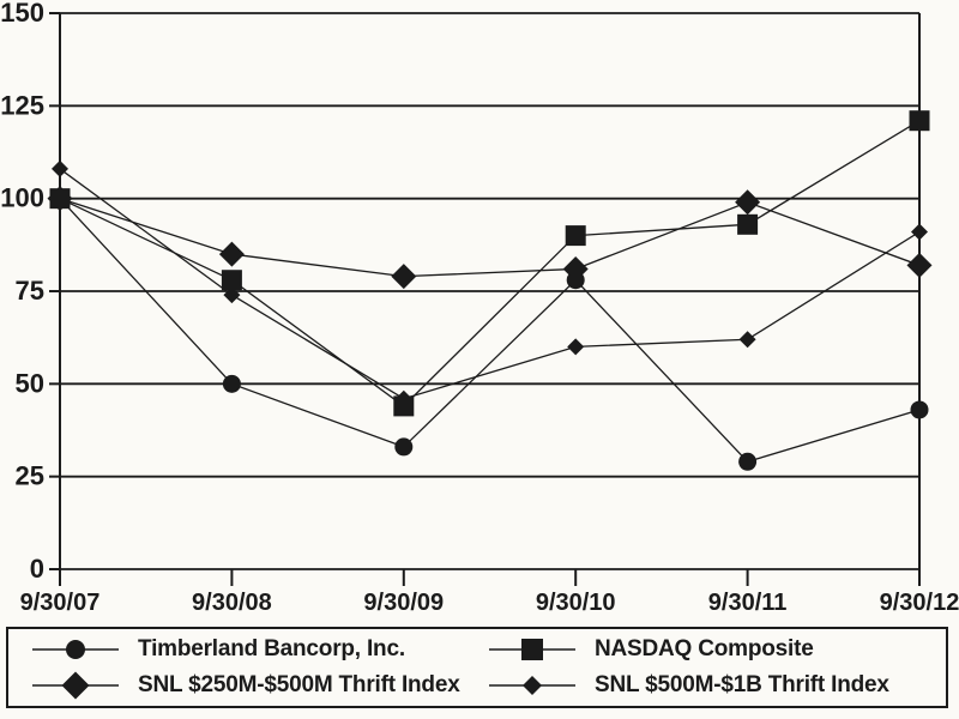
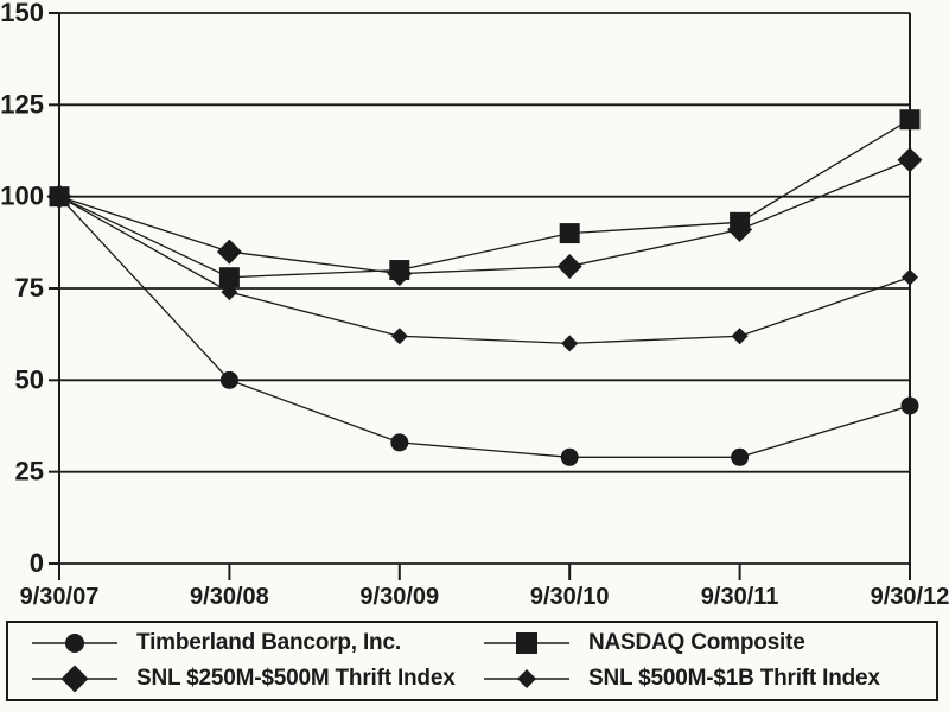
SNL $500M-$1B Thrift Index/9/30/07: 108 -> 100
NASDAQ Composite/9/30/09: 44 -> 80
SNL $500M-$1B Thrift Index/9/30/09: 46 -> 62
Timberland Bancorp, Inc./9/30/10: 78 -> 29
SNL $250M-$500M Thrift Index/9/30/11: 99 -> 91
SNL $250M-$500M Thrift Index/9/30/12: 82 -> 110
SNL $500M-$1B Thrift Index/9/30/12: 91 -> 78
